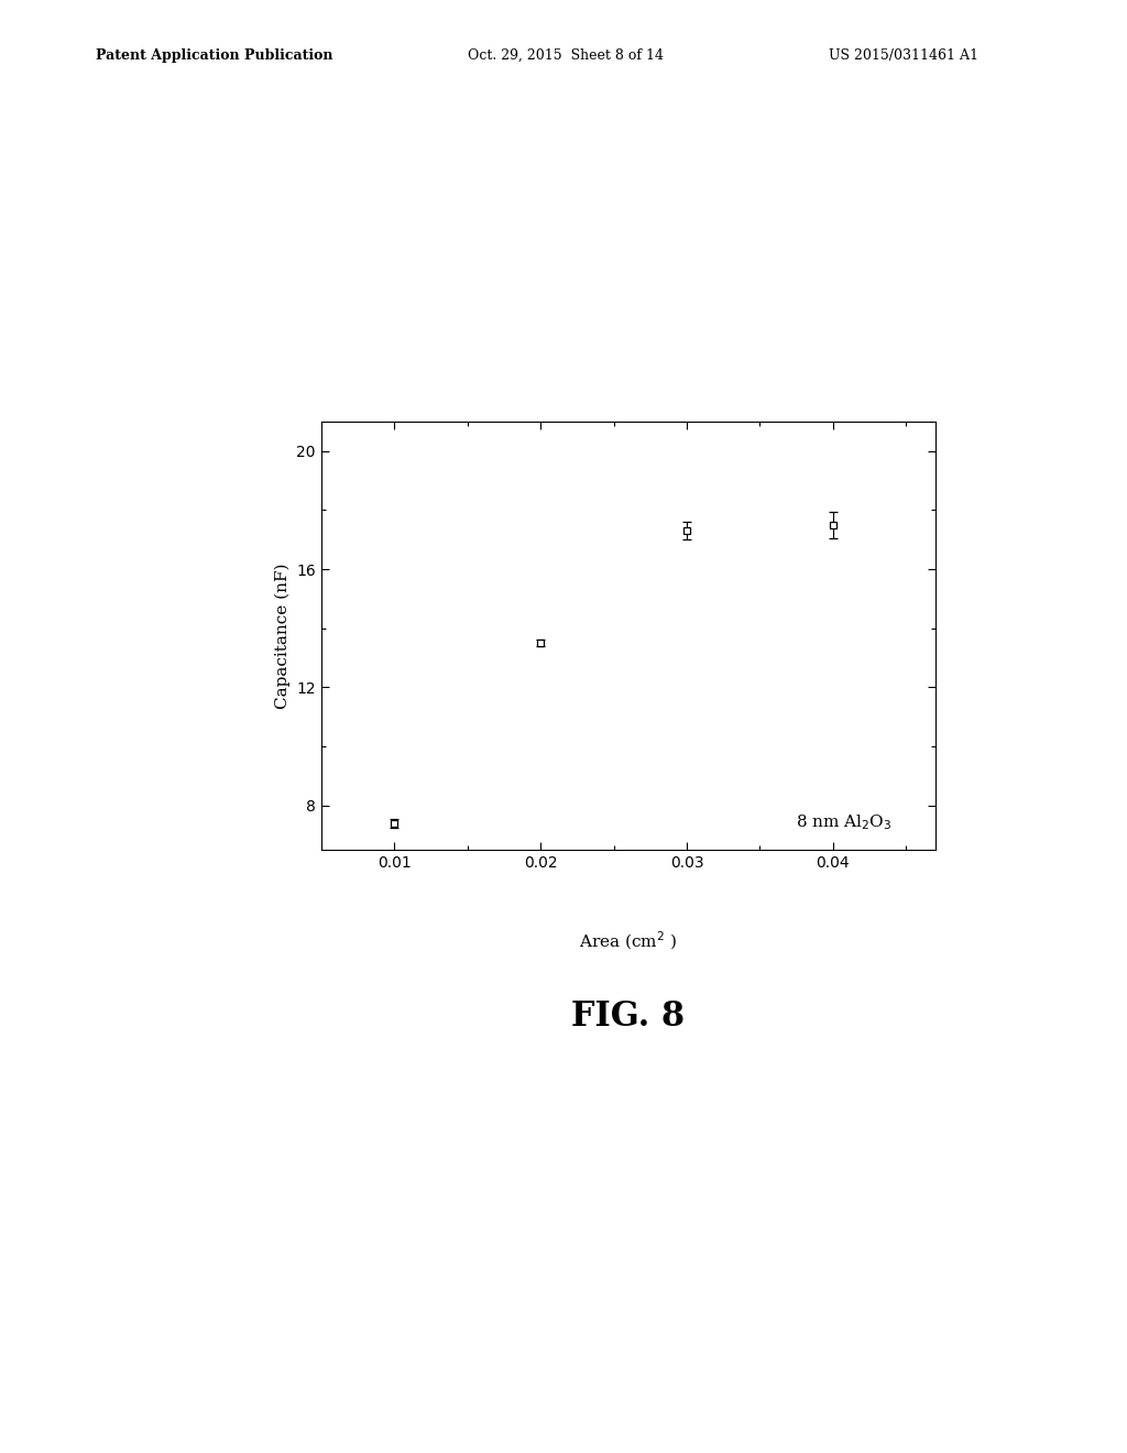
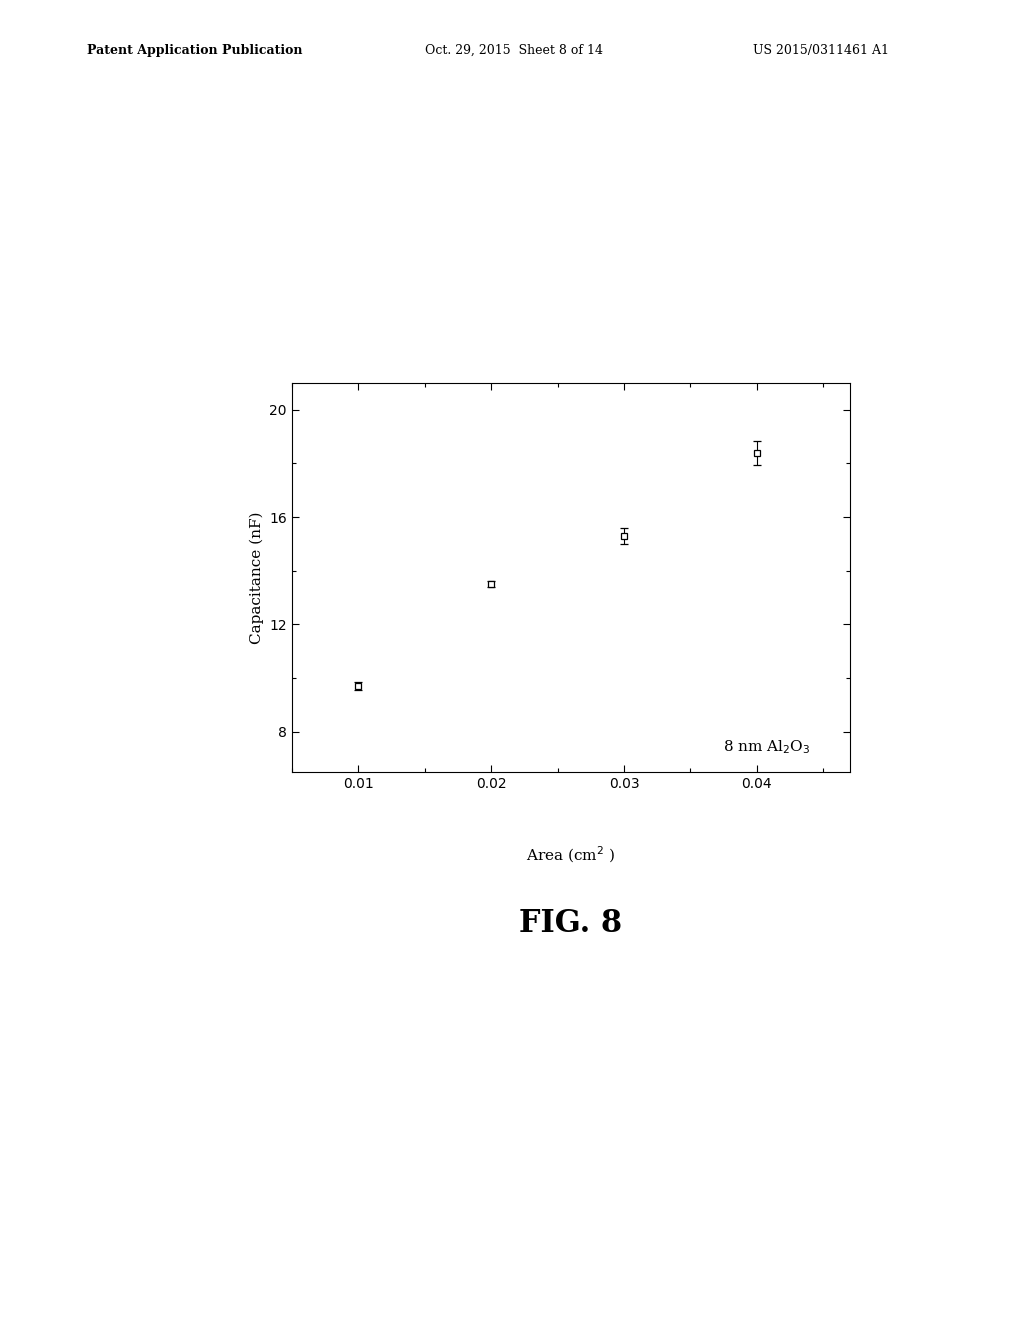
0.01: 7.4 -> 9.7
0.03: 17.3 -> 15.3
0.04: 17.5 -> 18.4
